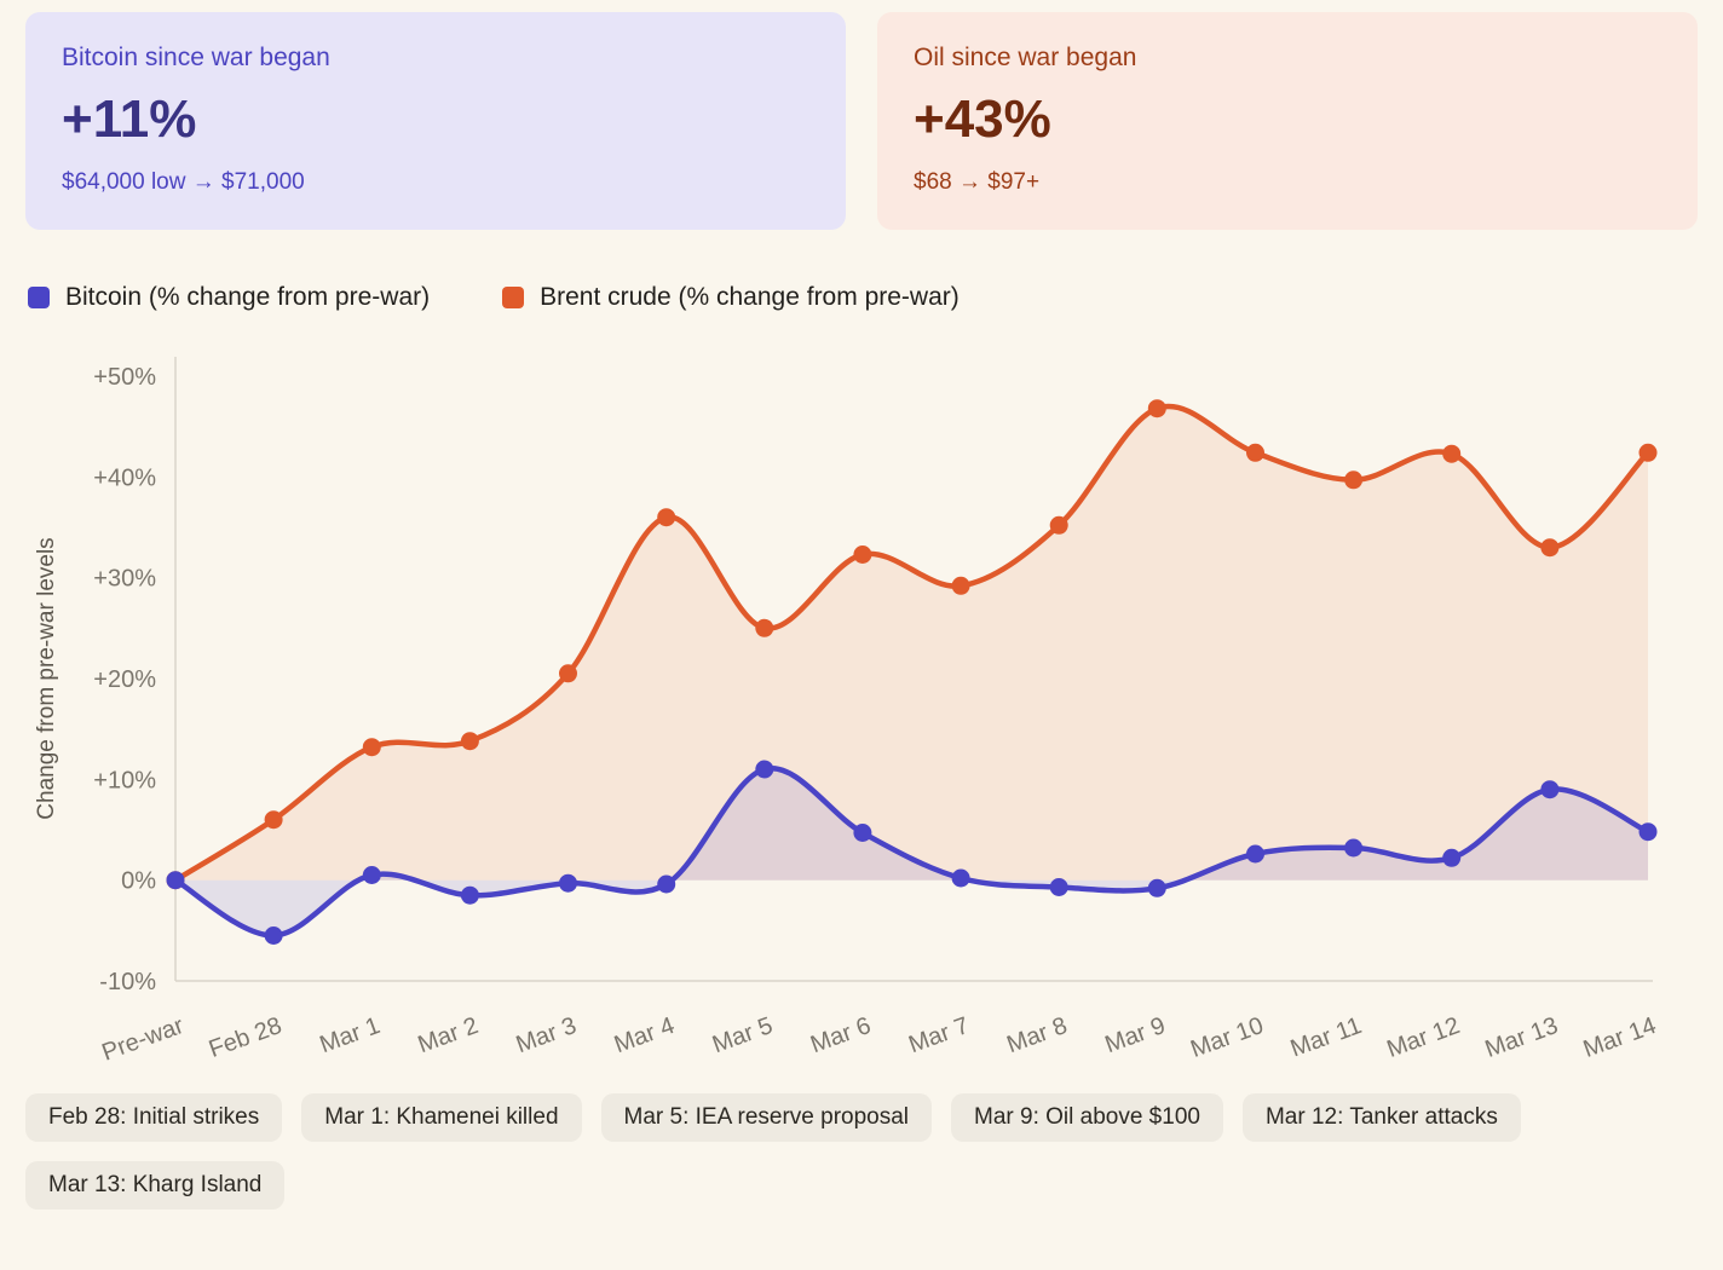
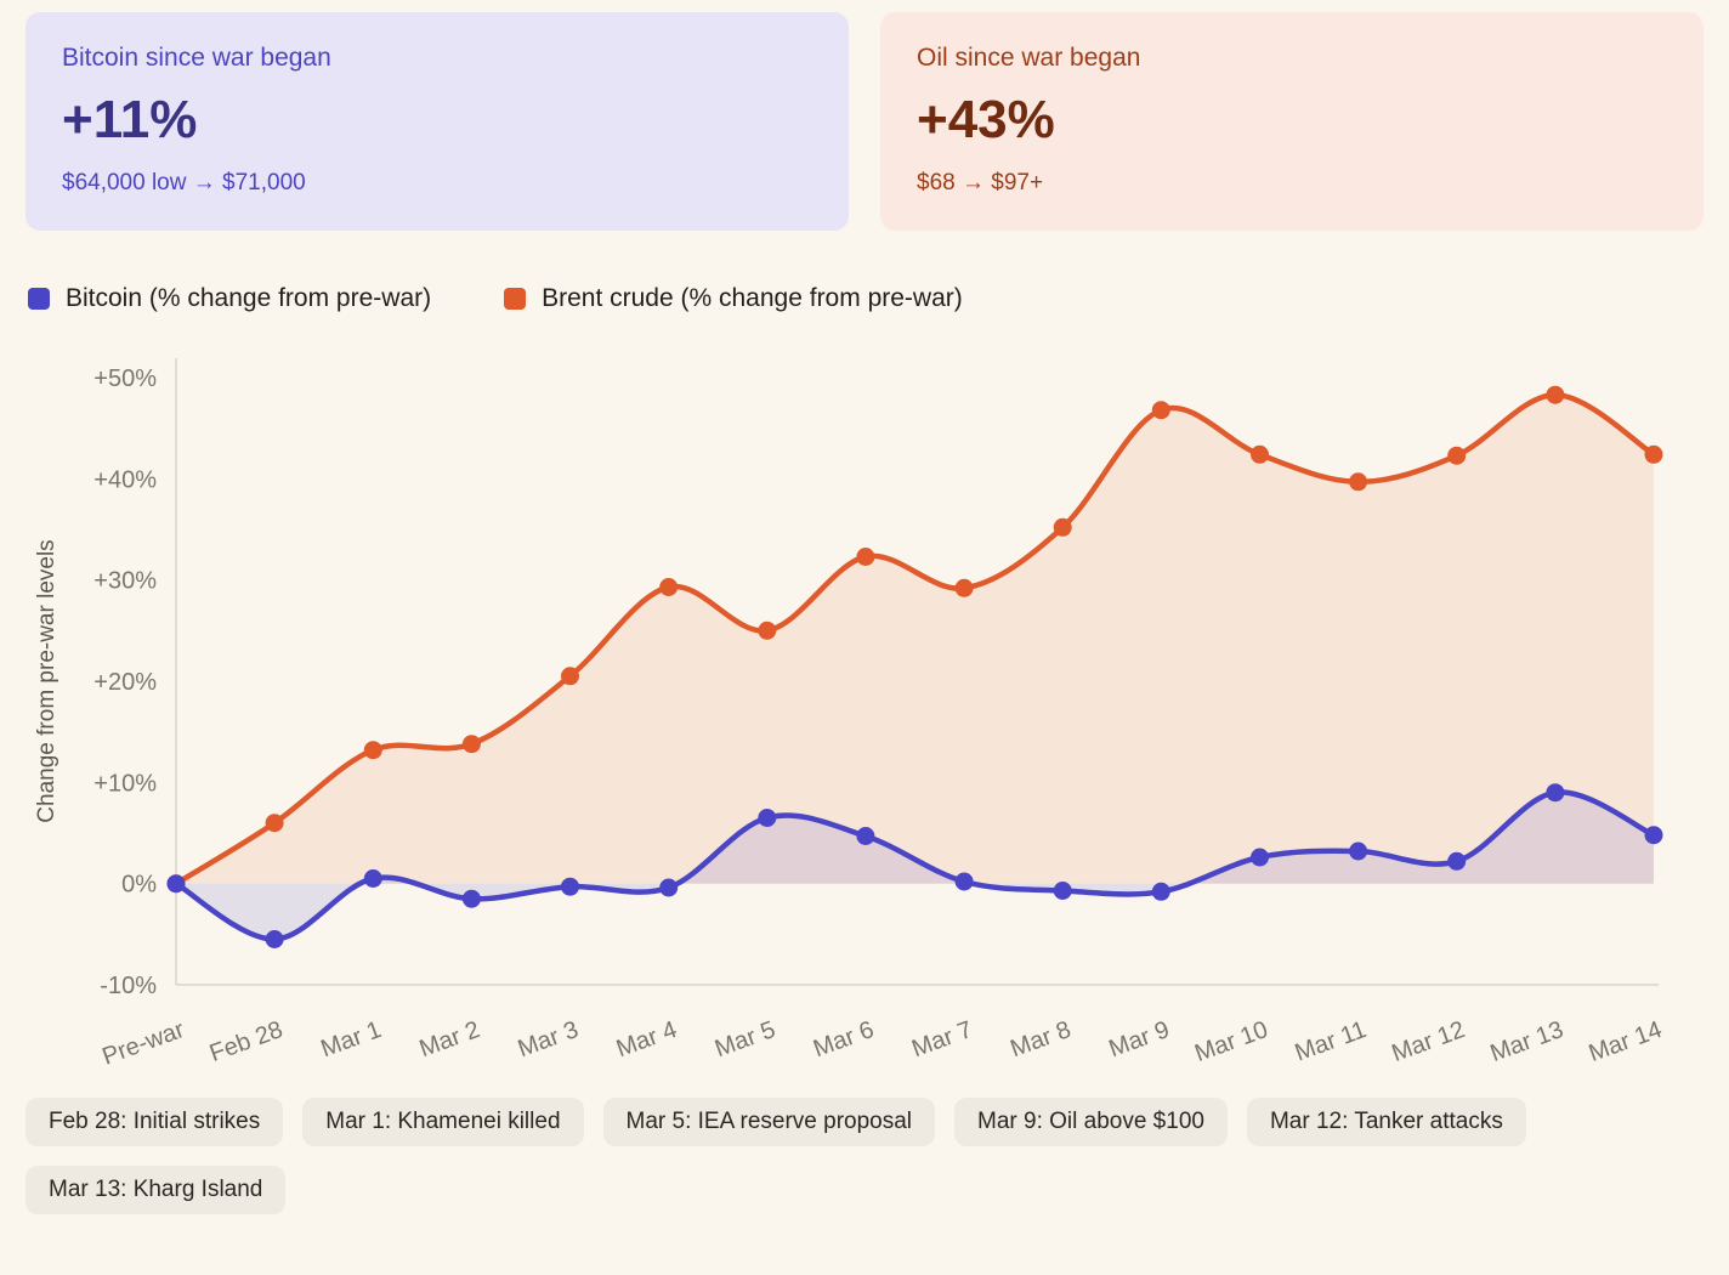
Brent crude (% change from pre-war)/Mar 4: 36% -> 29%
Bitcoin (% change from pre-war)/Mar 5: 11% -> 6%
Brent crude (% change from pre-war)/Mar 13: 33% -> 48%
